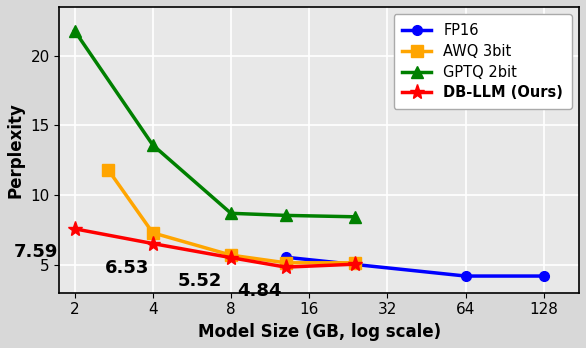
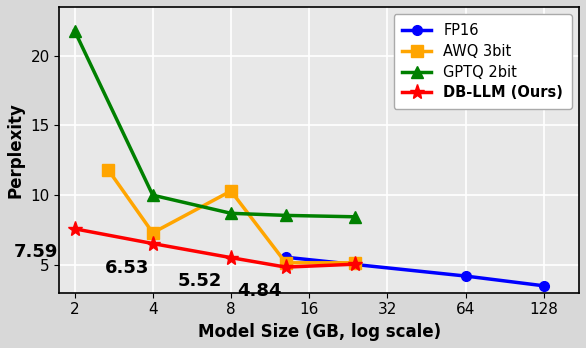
GPTQ 2bit/4: 13.6 -> 10.0
AWQ 3bit/8: 5.7 -> 10.3
FP16/128: 4.2 -> 3.5
